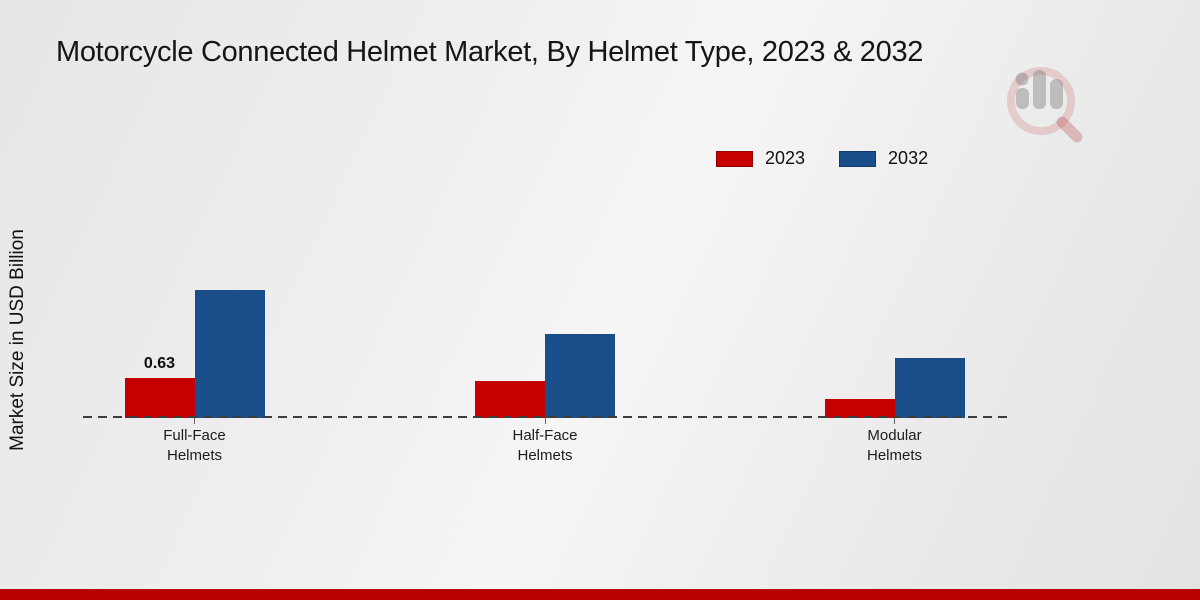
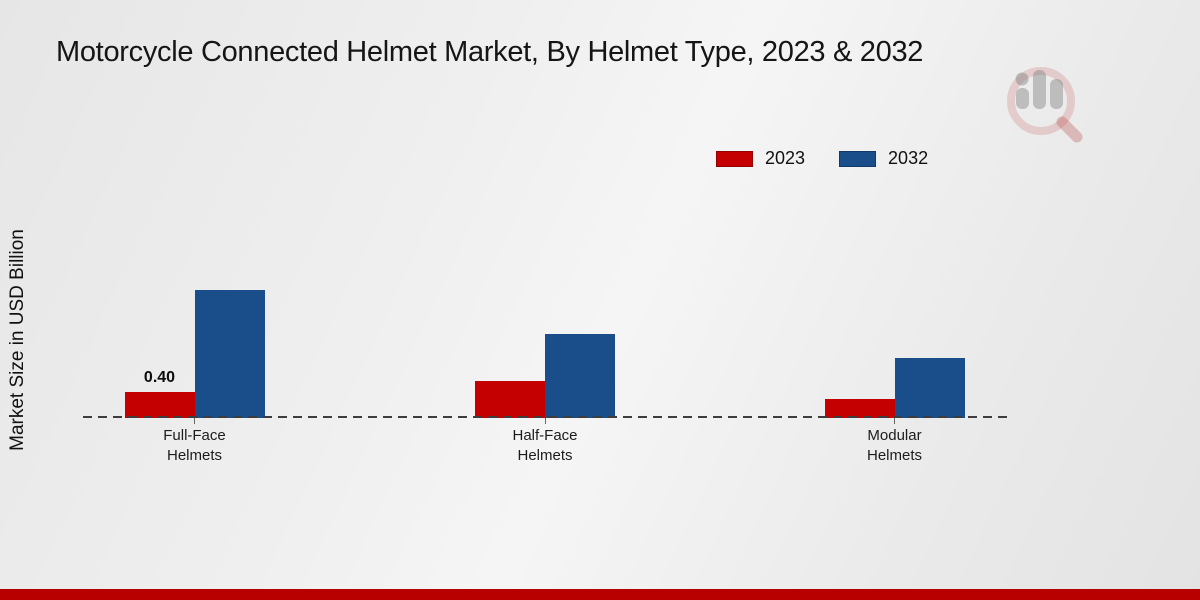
2023/Full-Face Helmets: 0.63 -> 0.40
